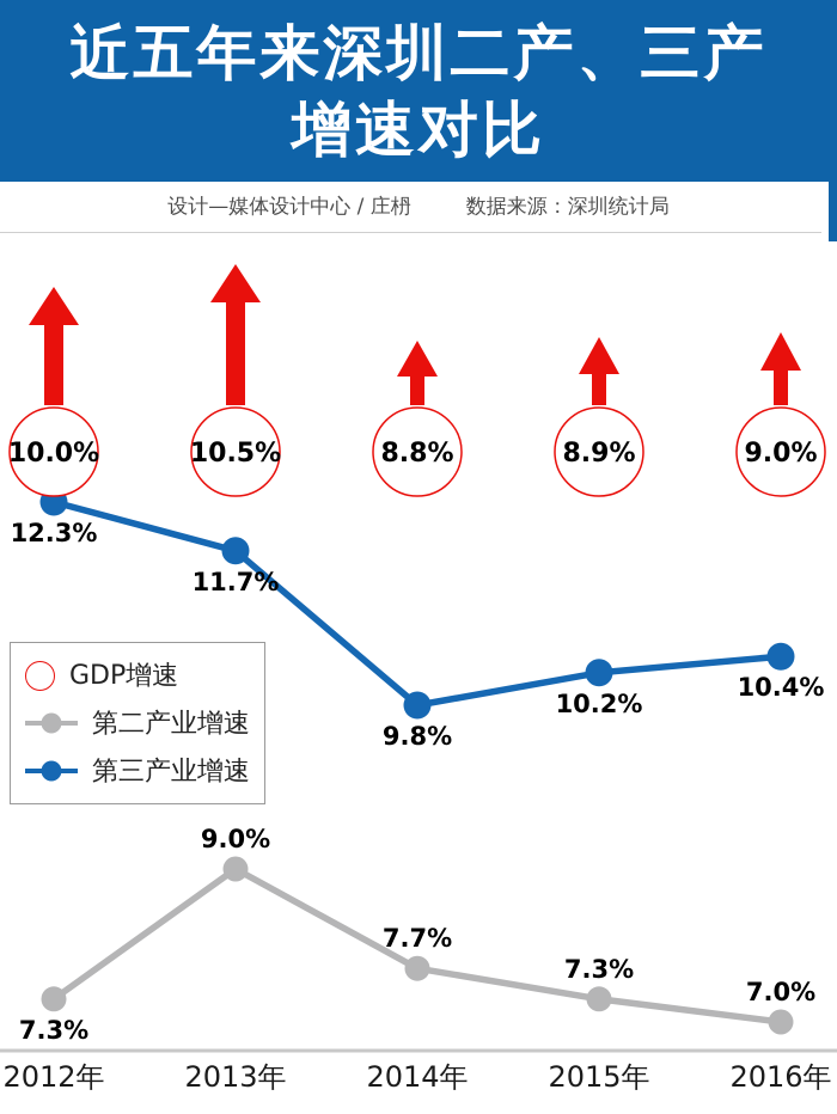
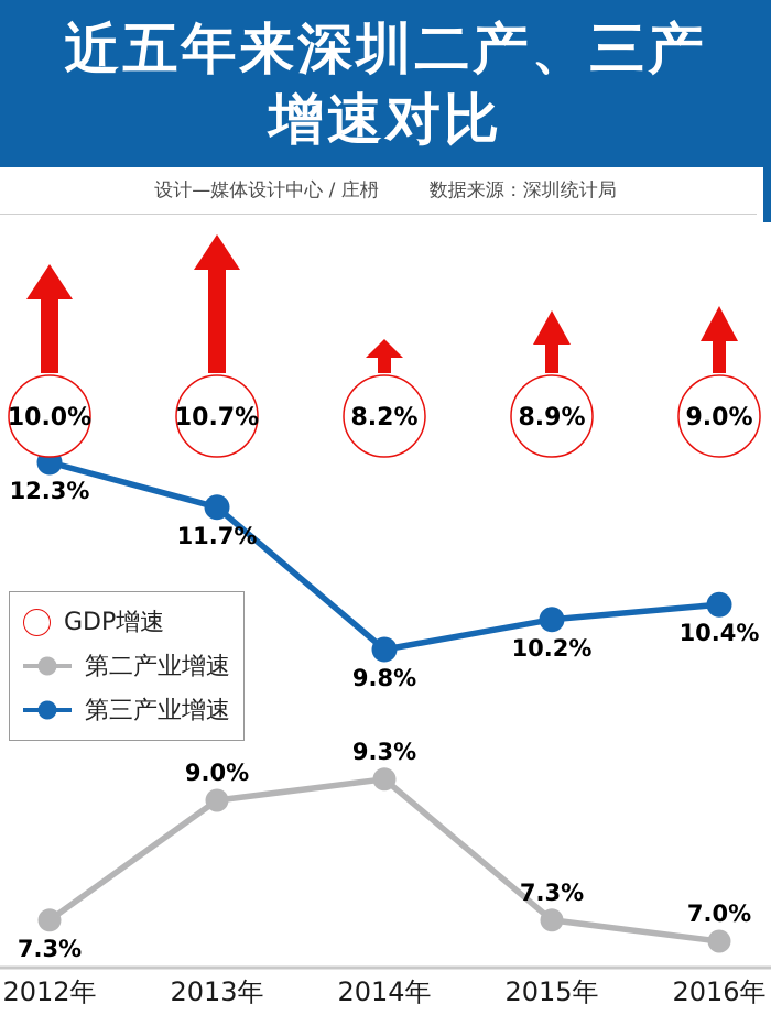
GDP增速/2013年: 10.5% -> 10.7%
GDP增速/2014年: 8.8% -> 8.2%
第二产业增速/2014年: 7.7% -> 9.3%
